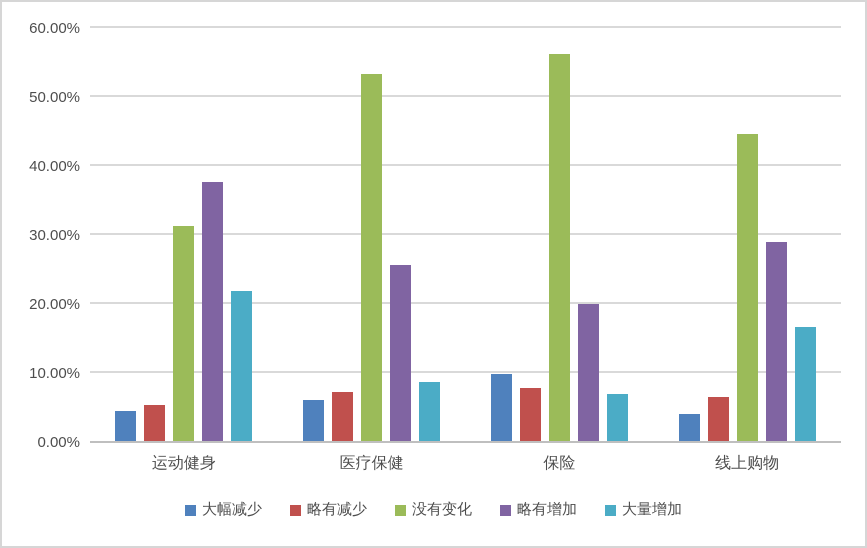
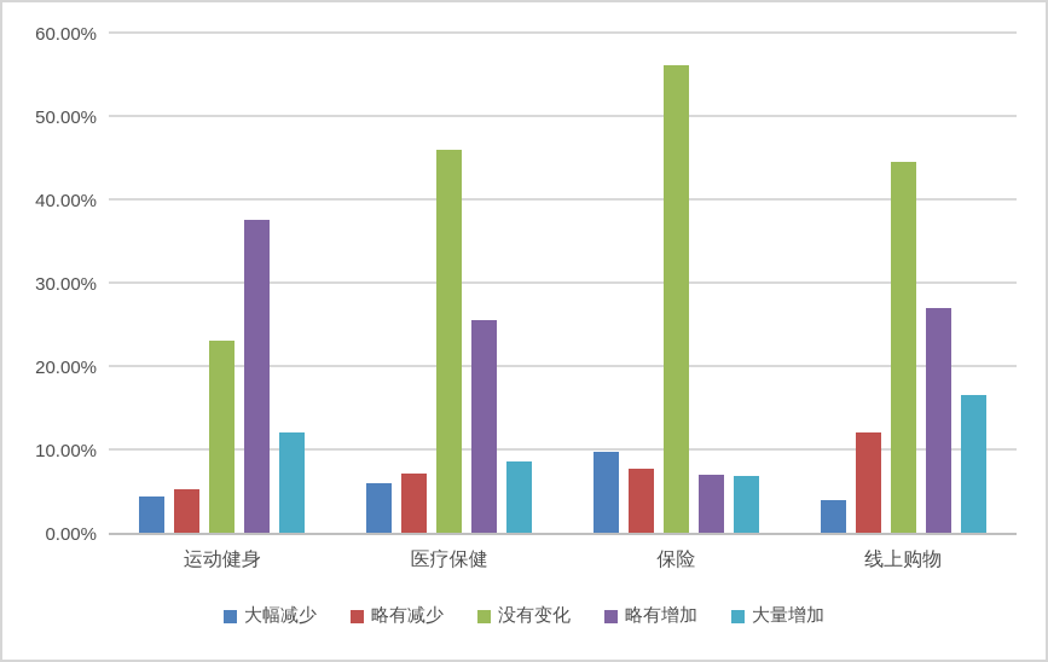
没有变化/运动健身: 31% -> 23%
大量增加/运动健身: 22% -> 12%
没有变化/医疗保健: 53% -> 46%
略有增加/保险: 20% -> 7%
略有减少/线上购物: 6% -> 12%
略有增加/线上购物: 29% -> 27%
